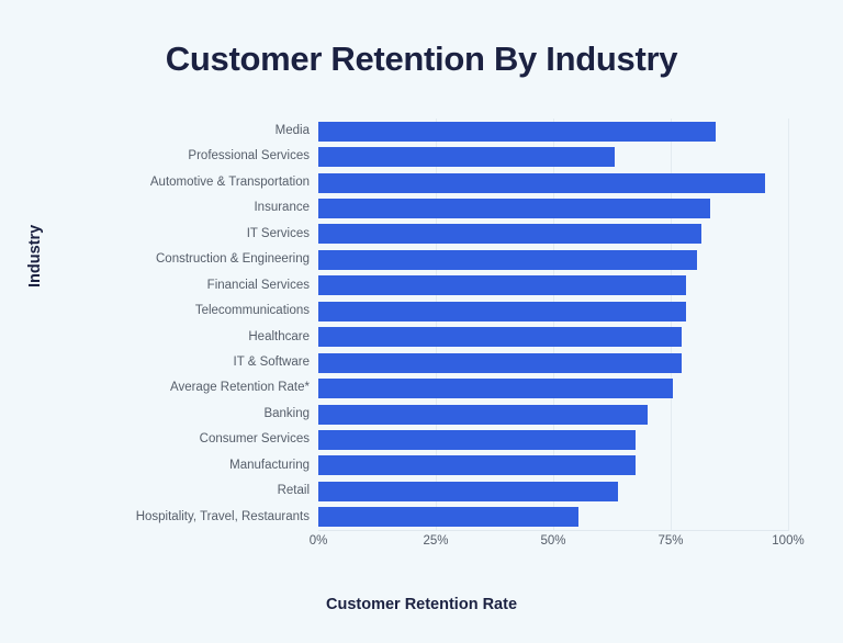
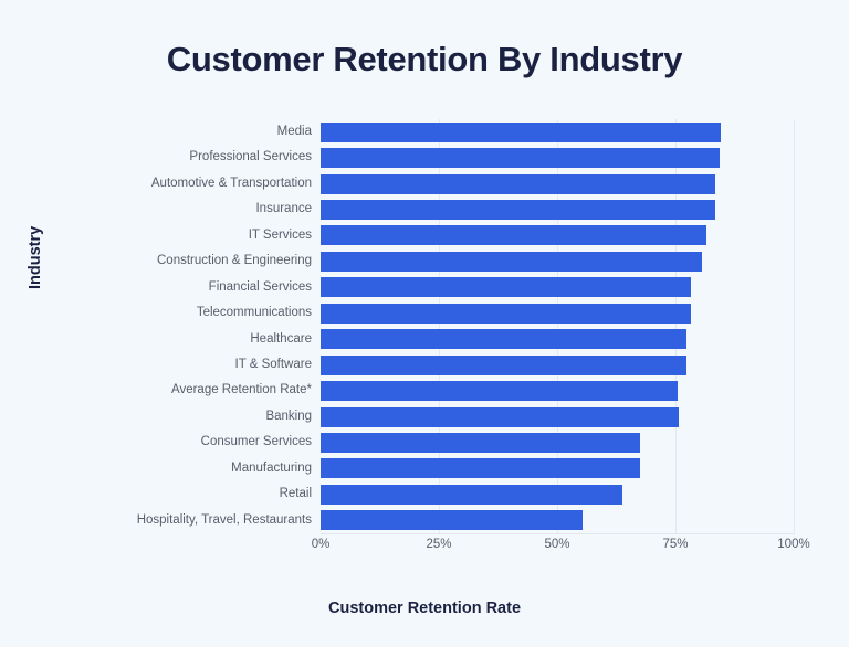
Professional Services: 63% -> 84%
Automotive & Transportation: 95% -> 83%
Banking: 70% -> 76%
